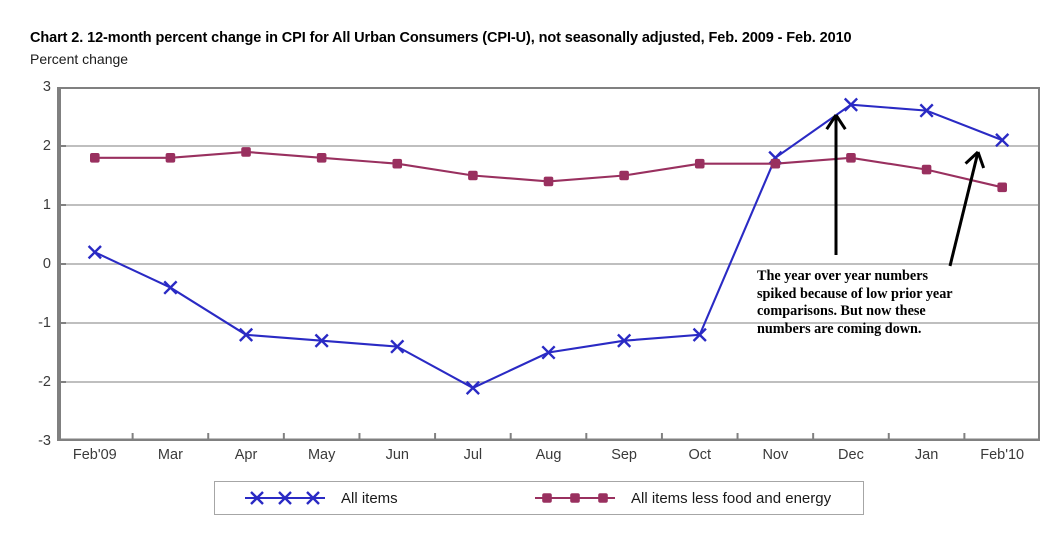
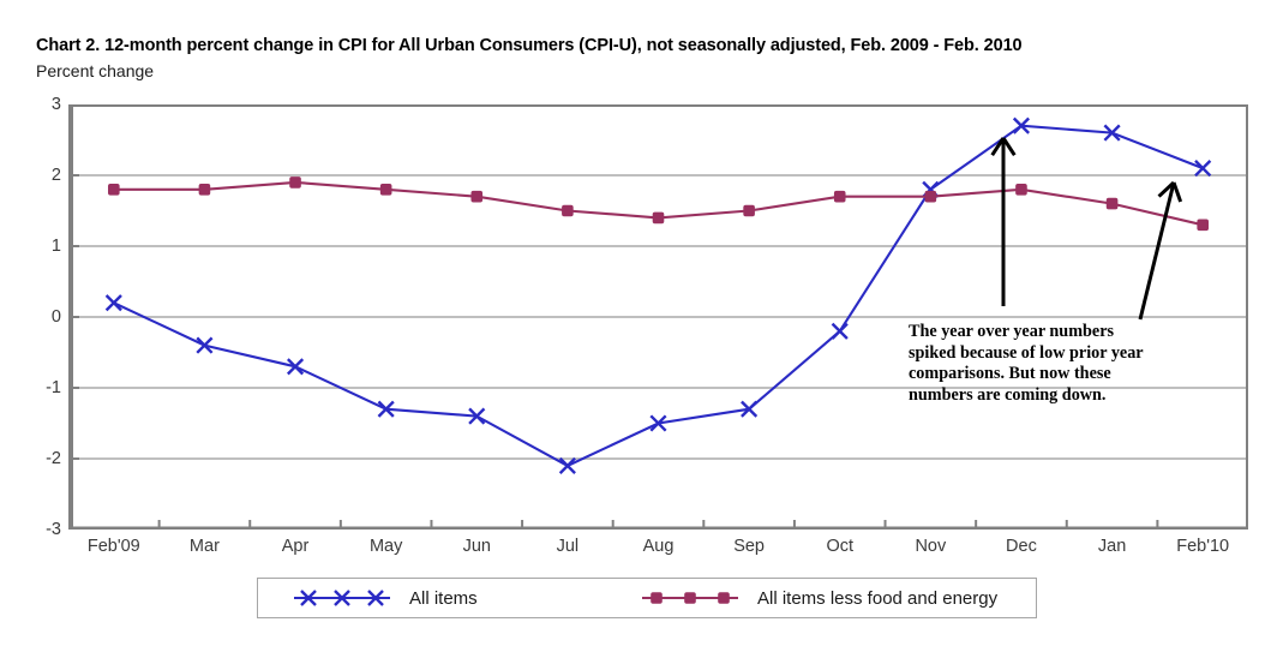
All items/Apr: -1.2 -> -0.7
All items/Oct: -1.2 -> -0.2
